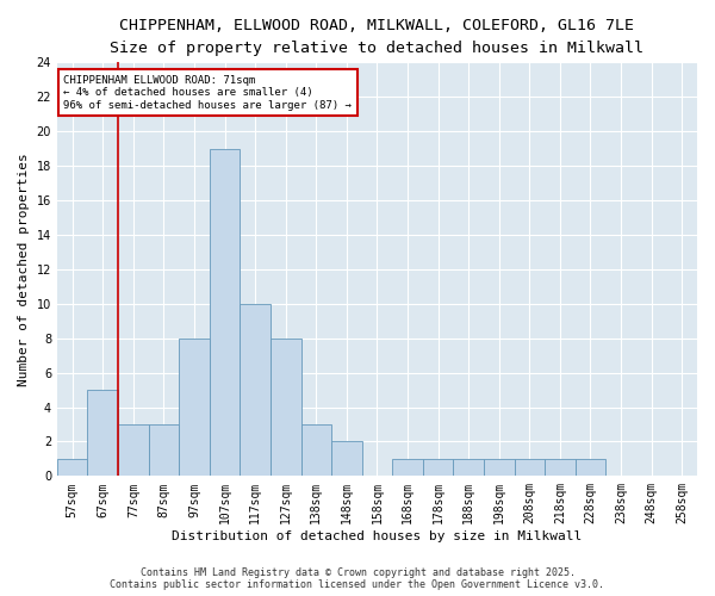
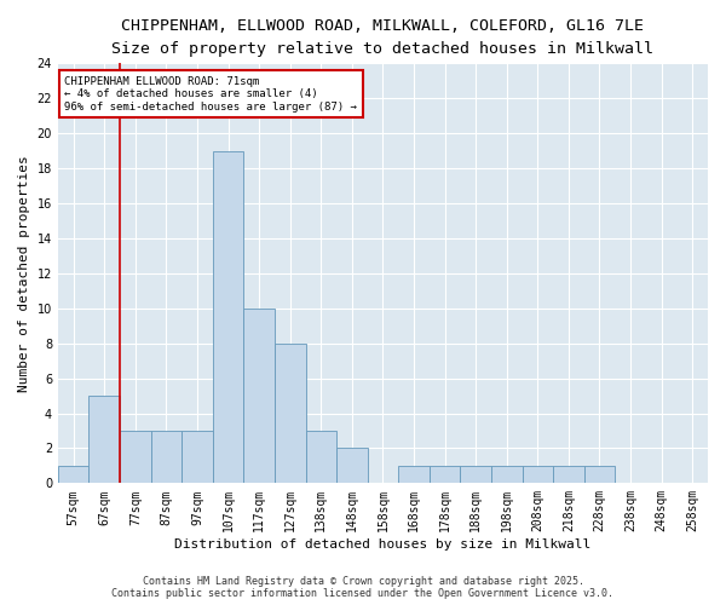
97sqm: 8 -> 3
